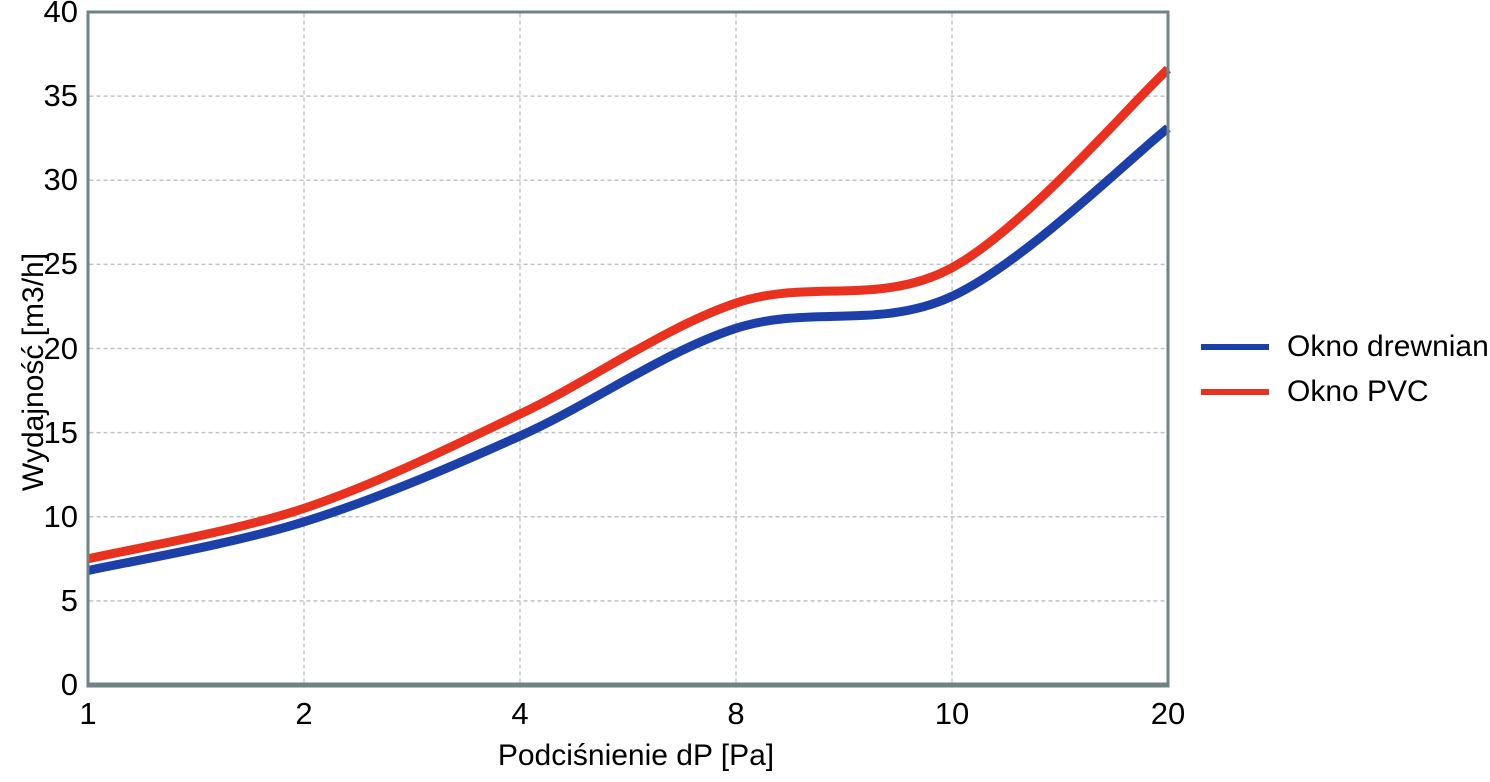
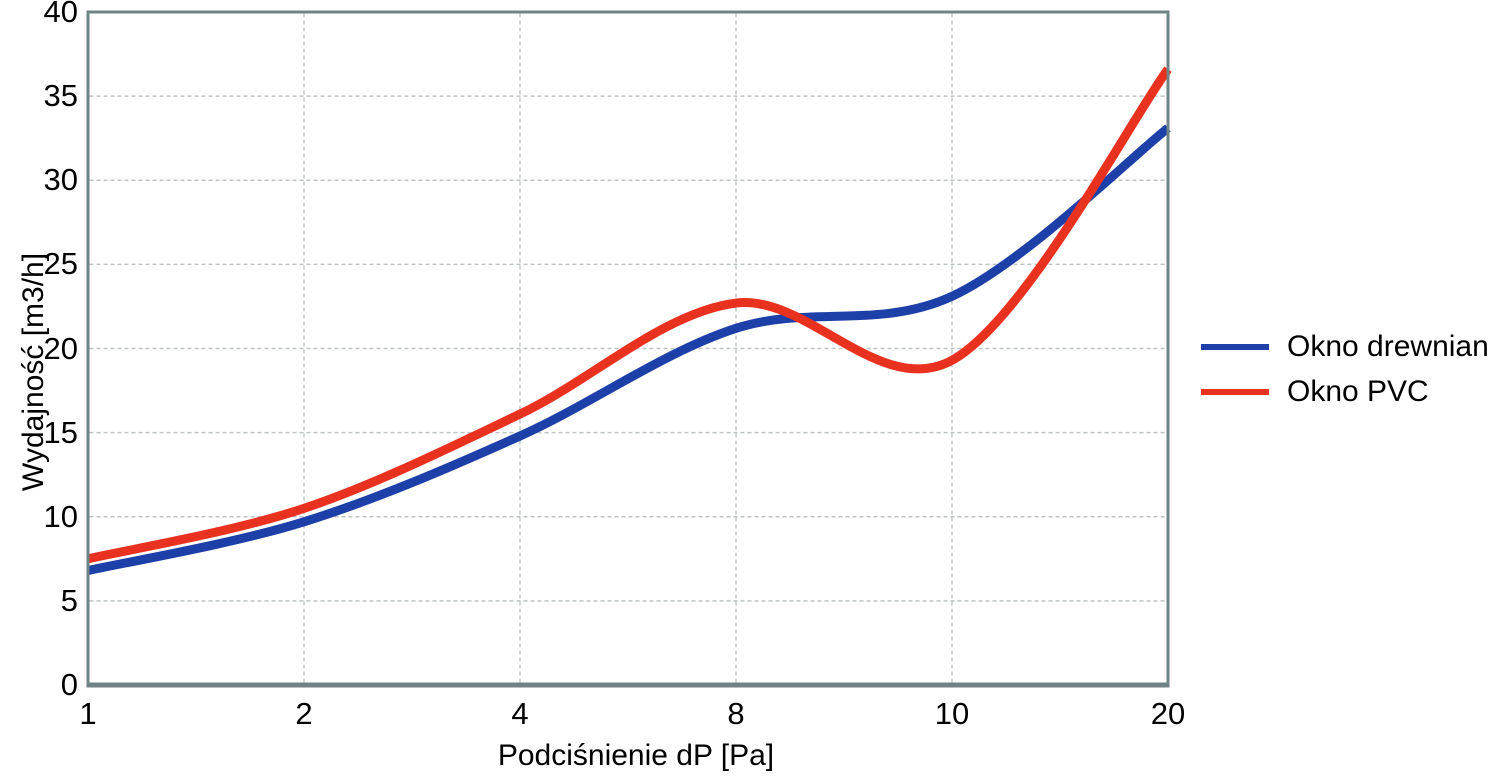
Okno PVC/10: 24.8 -> 19.3
